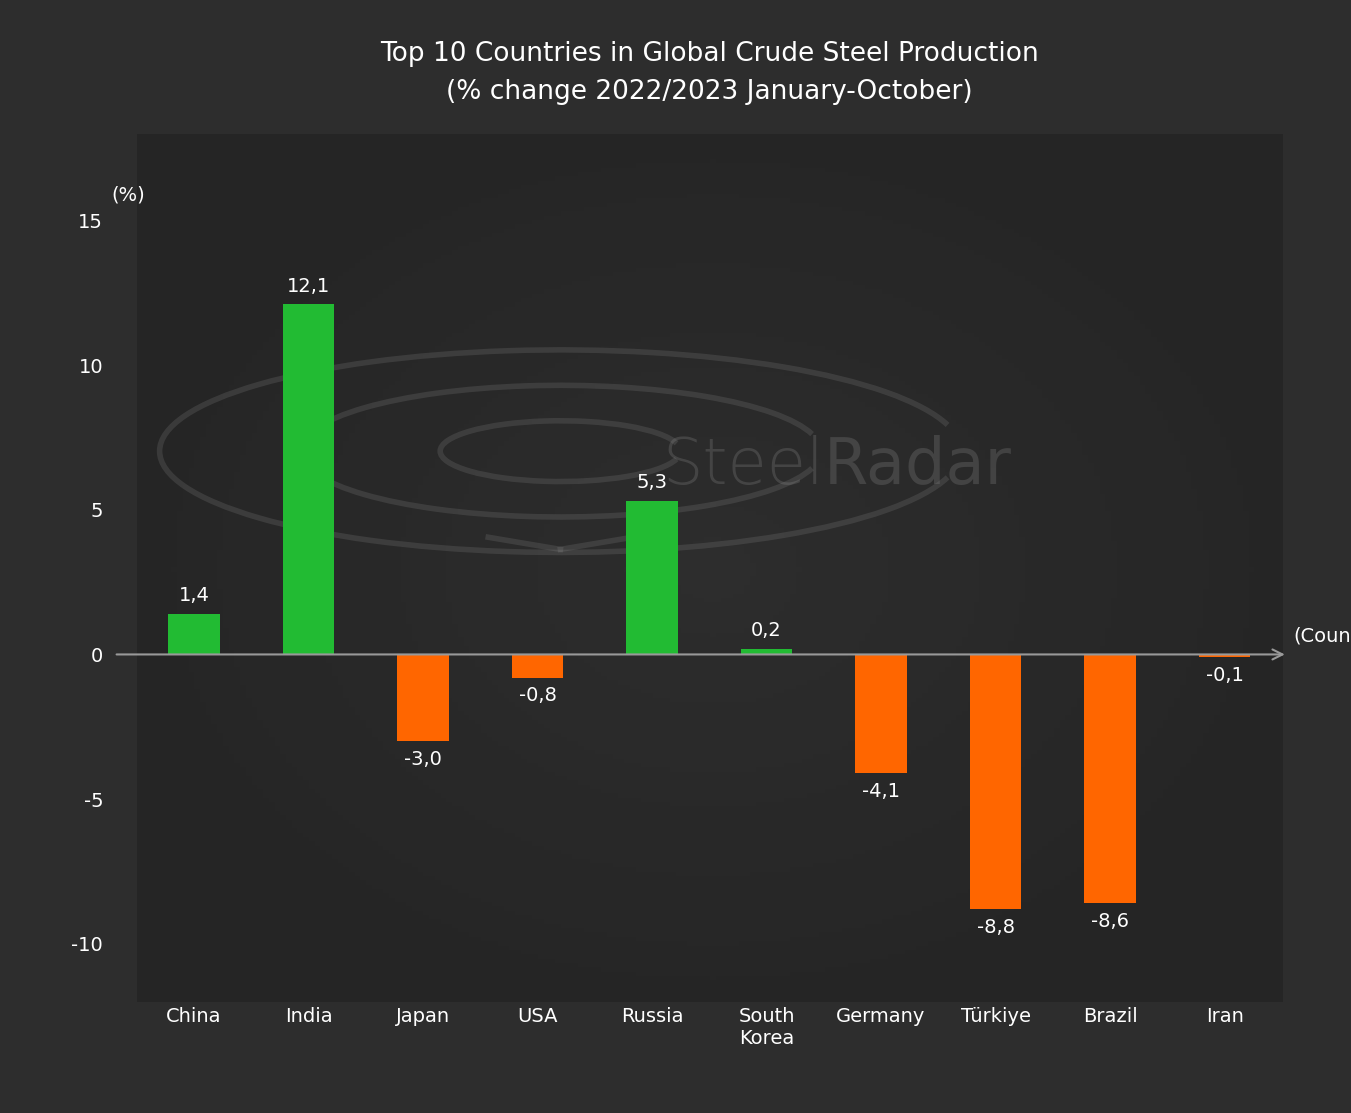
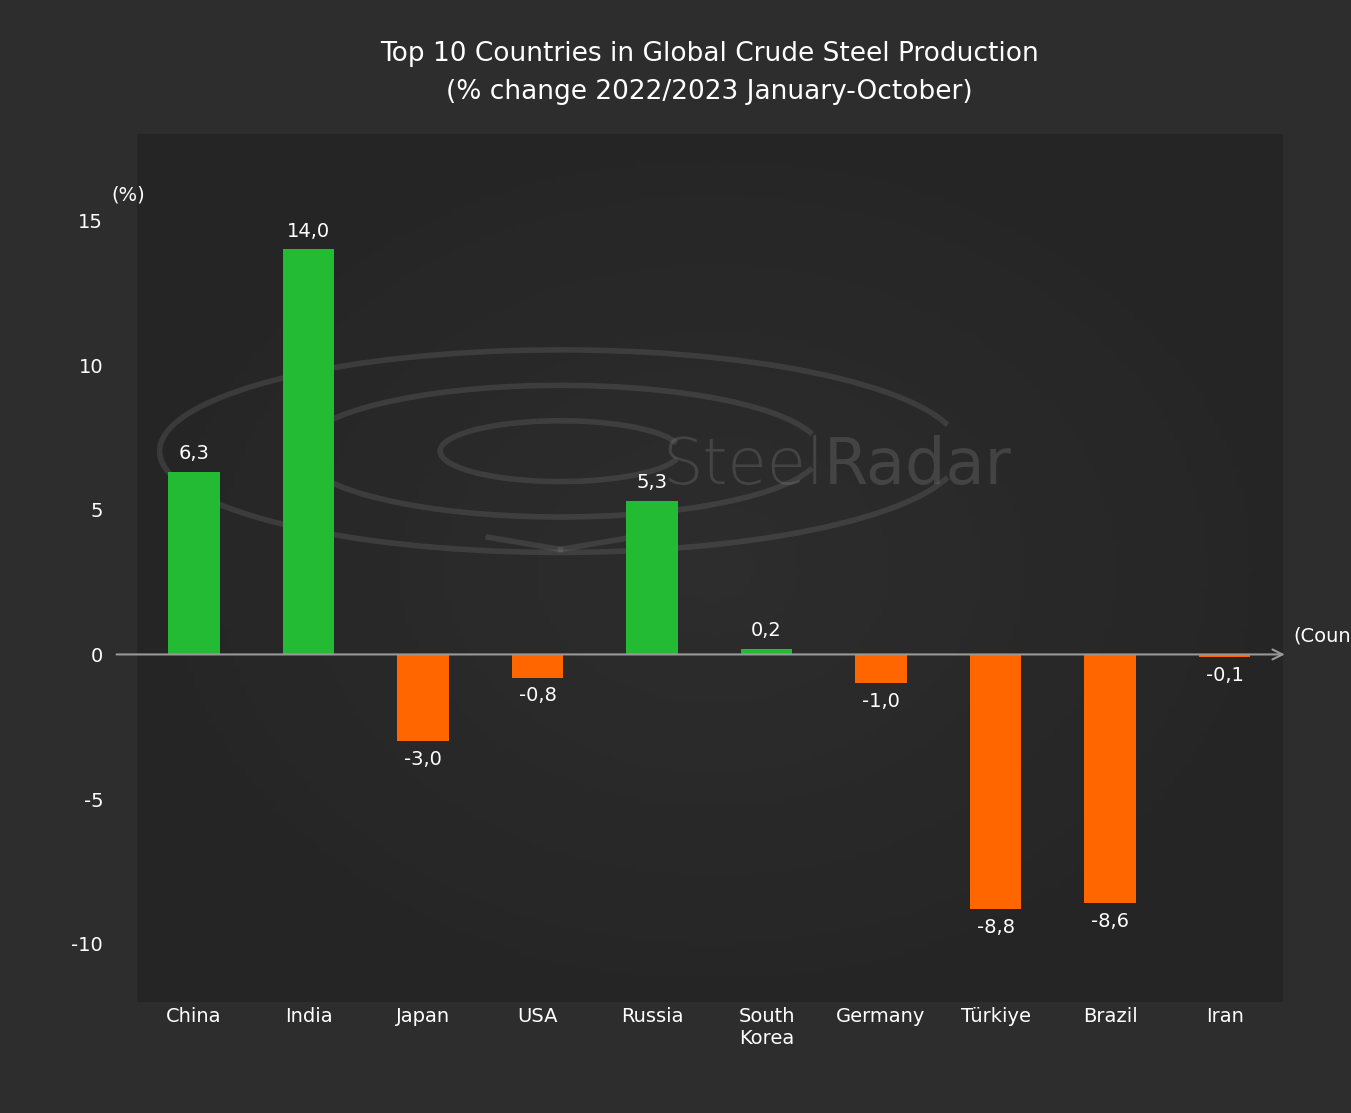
China: 1,4 -> 6,3
India: 12,1 -> 14,0
Germany: -4,1 -> -1,0
